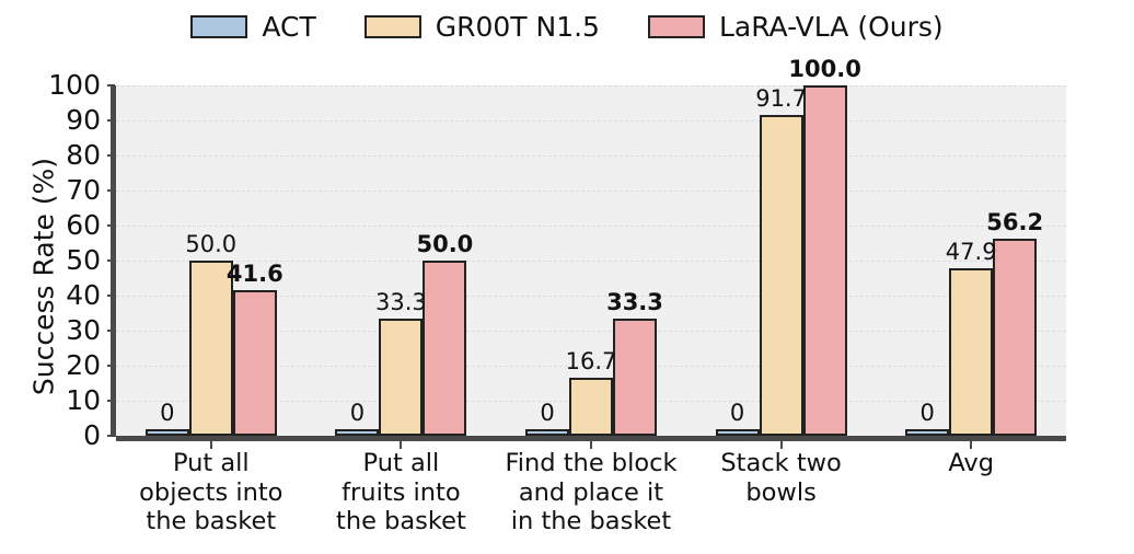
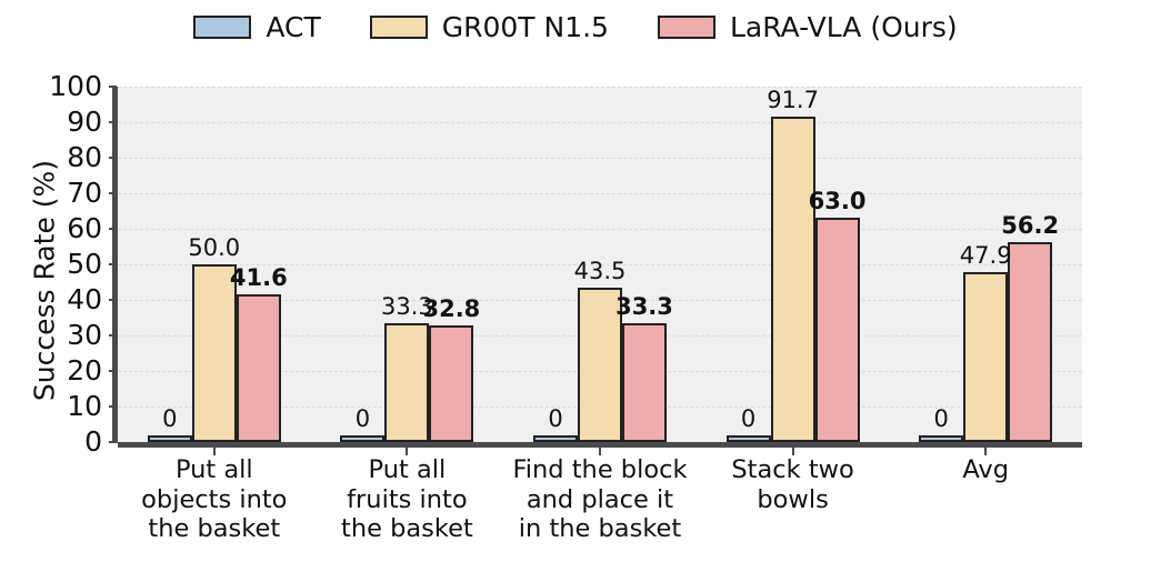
LaRA-VLA (Ours)/Put all fruits into the basket: 50.0 -> 32.8
GR00T N1.5/Find the block and place it in the basket: 16.7 -> 43.5
LaRA-VLA (Ours)/Stack two bowls: 100.0 -> 63.0
